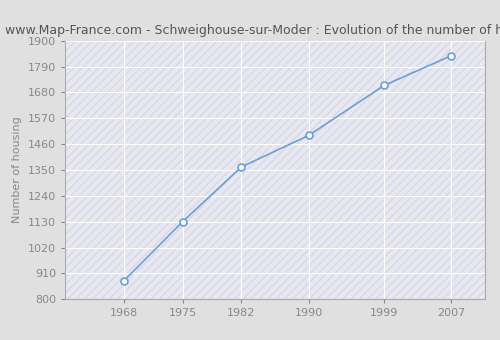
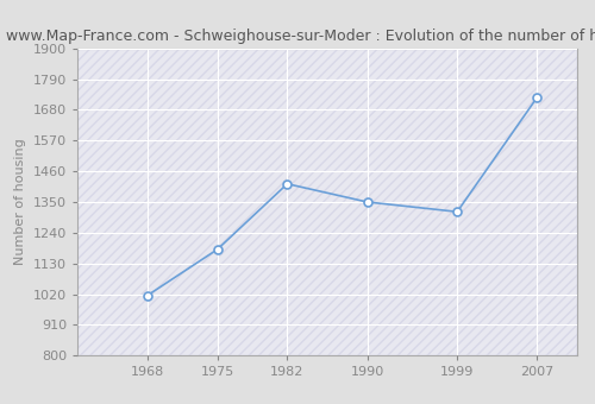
1968: 878 -> 1015
1975: 1130 -> 1180
1982: 1363 -> 1415
1990: 1497 -> 1350
1999: 1710 -> 1315
2007: 1837 -> 1725
